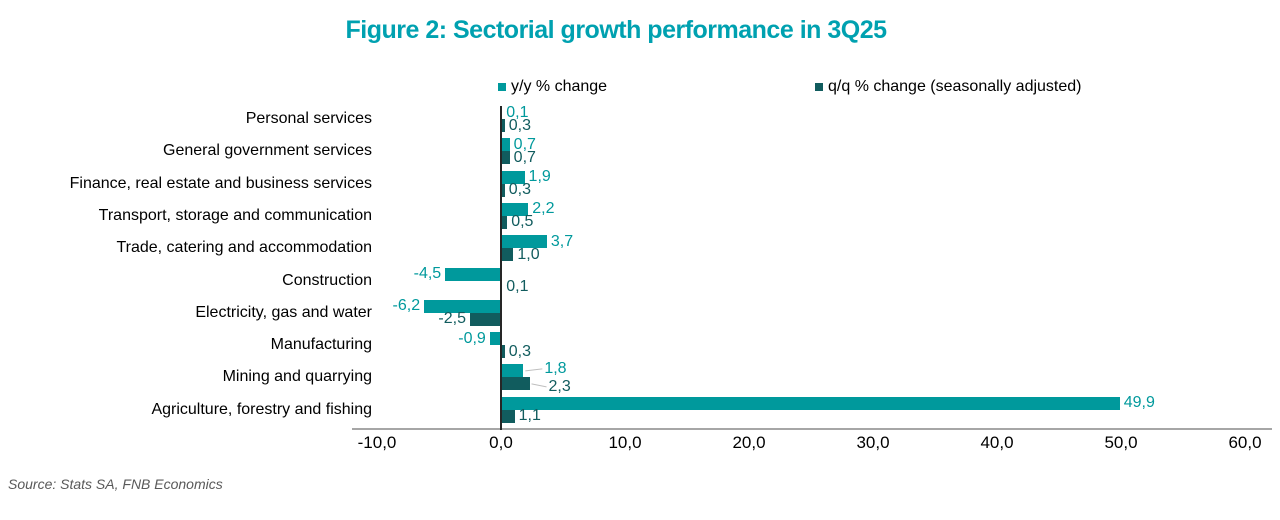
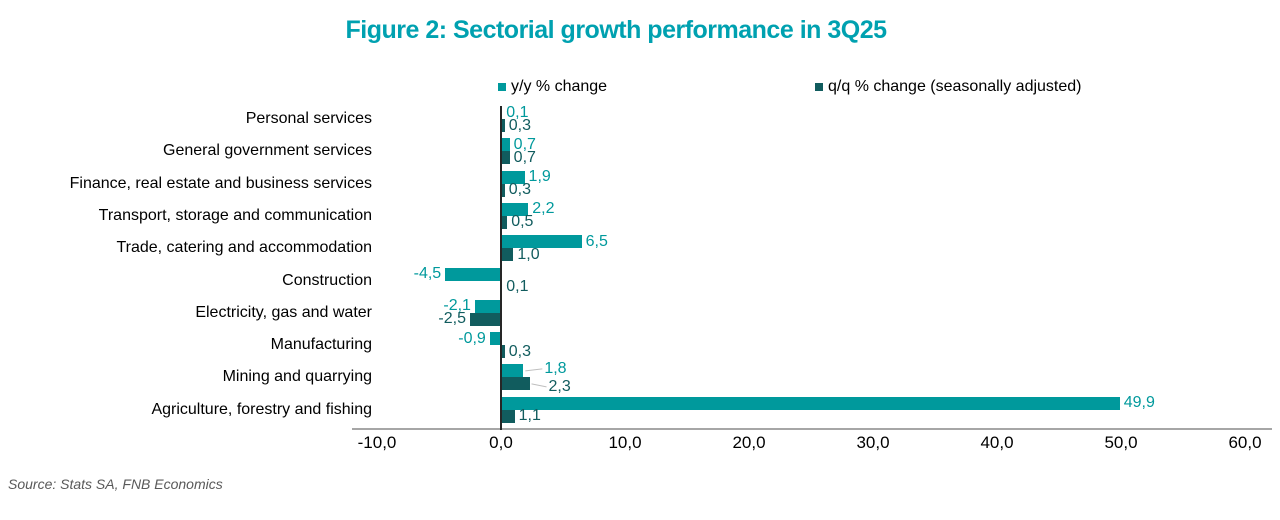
y/y % change/Trade, catering and accommodation: 3,7 -> 6,5
y/y % change/Electricity, gas and water: -6,2 -> -2,1
